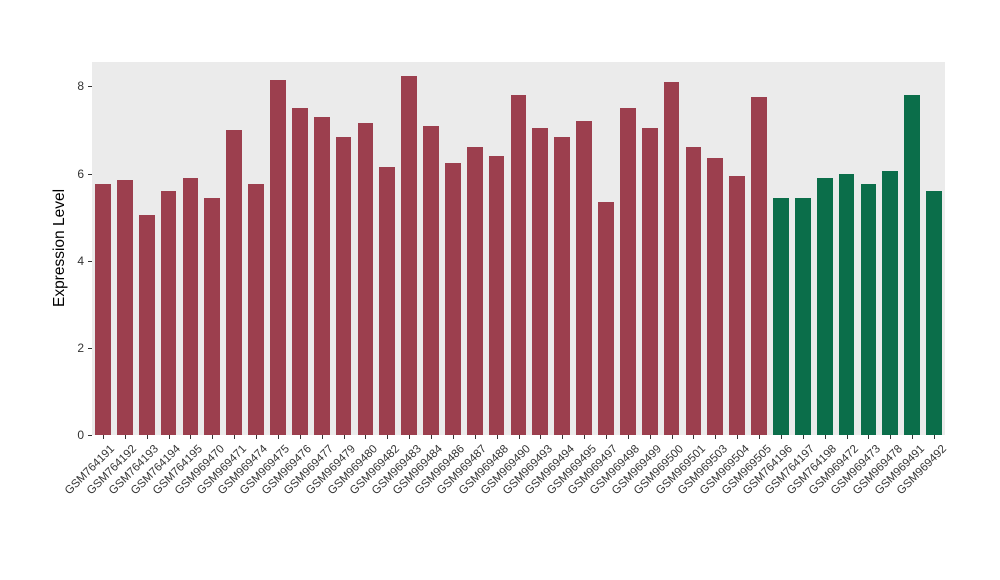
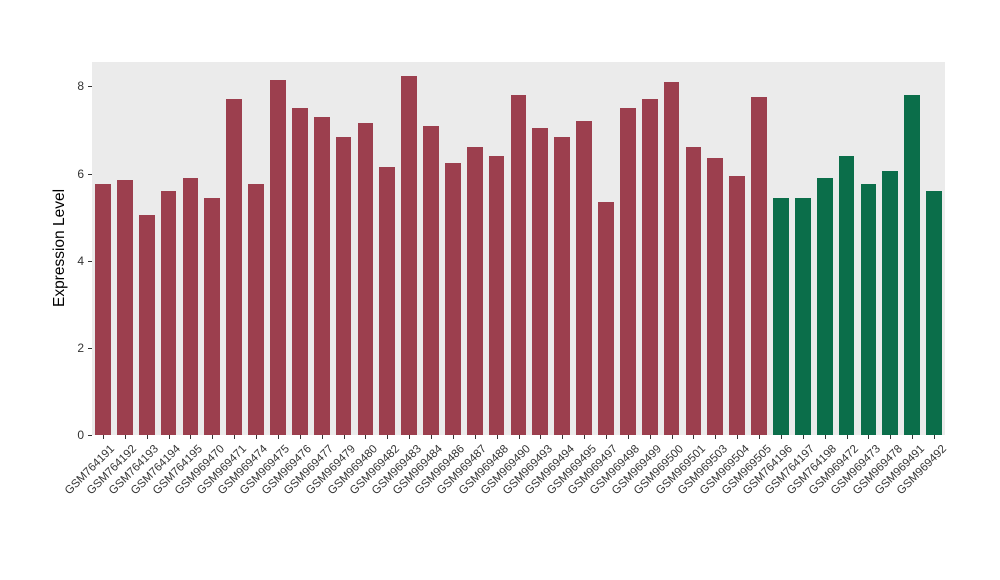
GSM969471: 7.0 -> 7.7
GSM969499: 7.0 -> 7.7
GSM969472: 6.0 -> 6.4
